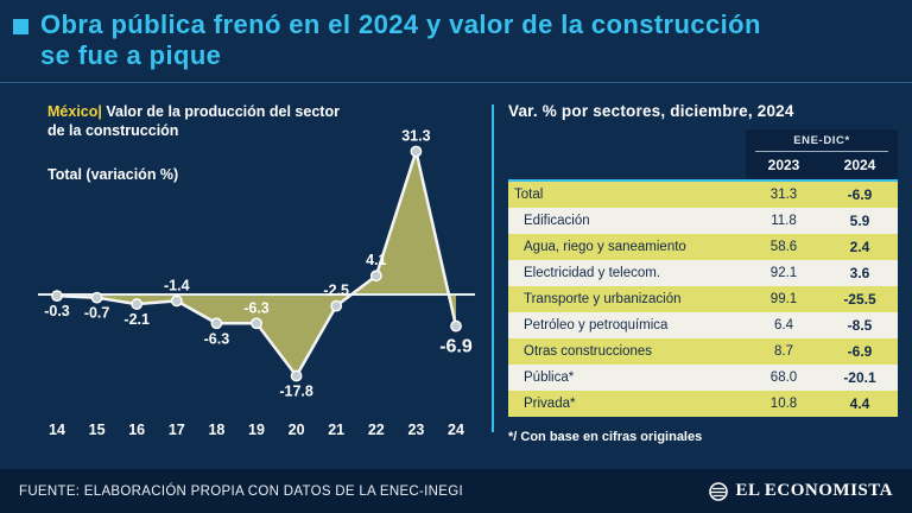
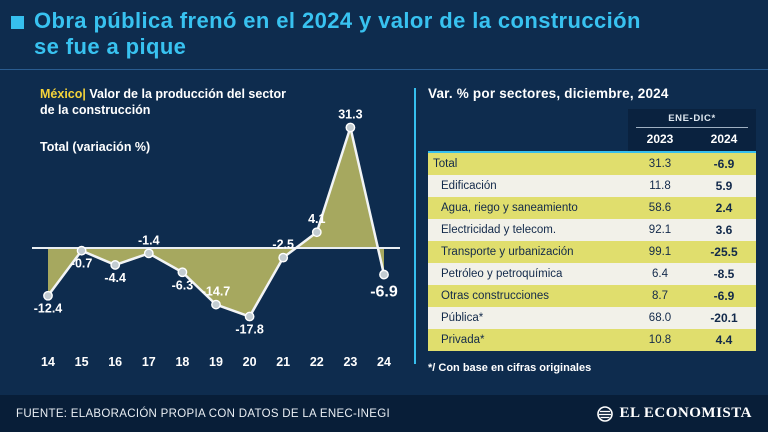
Valor de la producción del sector de la construcción/14: -0.3 -> -12.4
Valor de la producción del sector de la construcción/16: -2.1 -> -4.4
Valor de la producción del sector de la construcción/19: -6.3 -> -14.7
